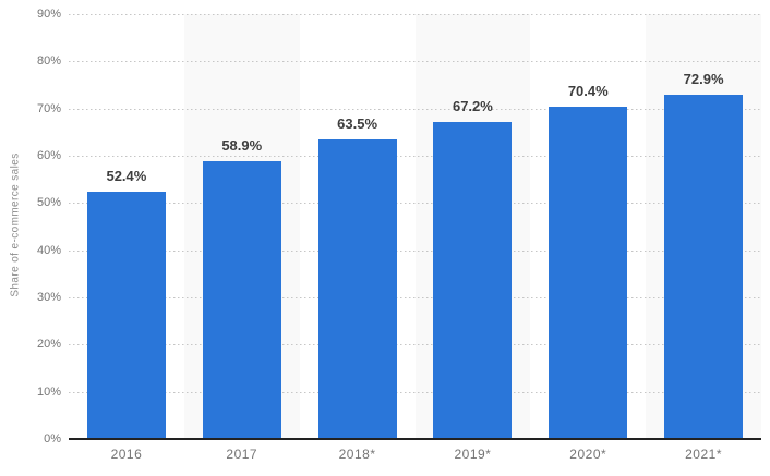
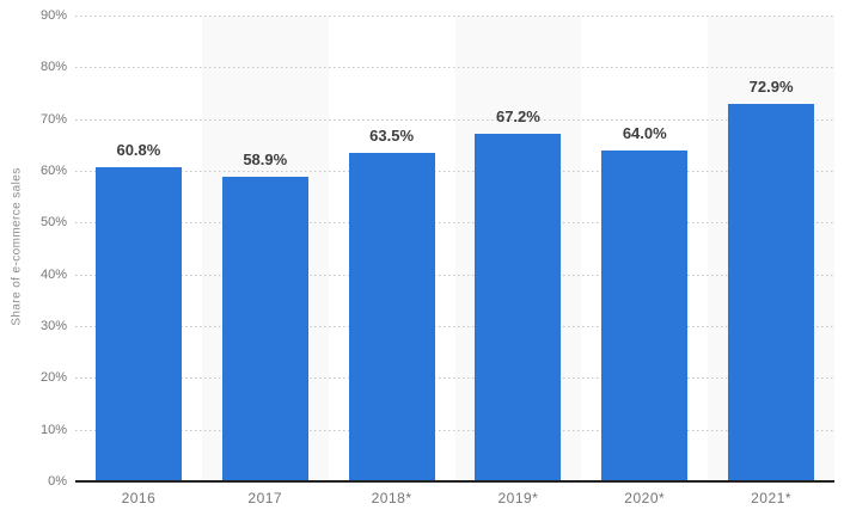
2016: 52.4% -> 60.8%
2020*: 70.4% -> 64.0%
